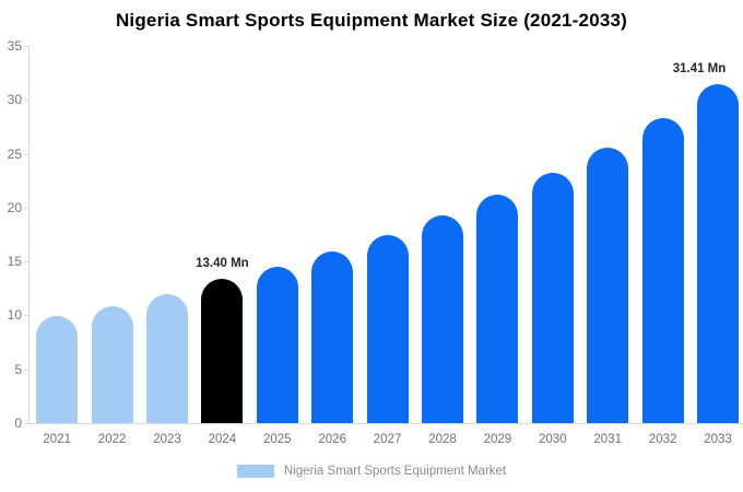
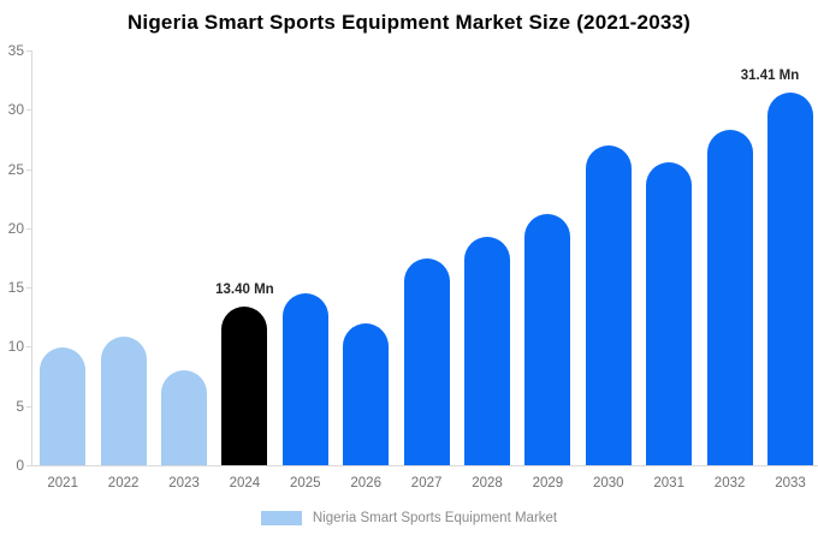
2023: 12 -> 8
2026: 16 -> 12
2030: 23 -> 27
